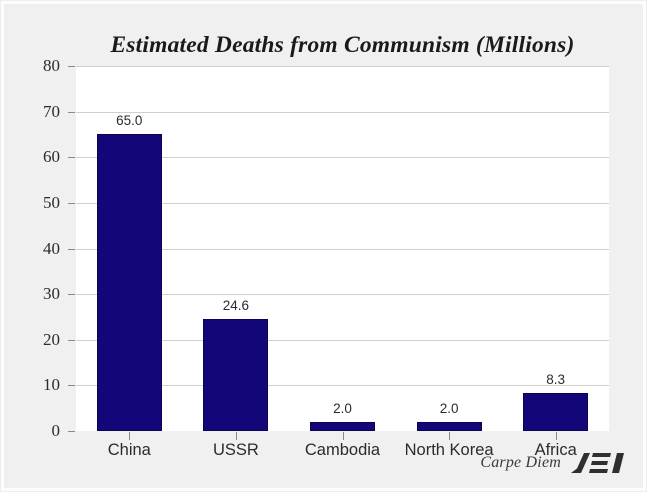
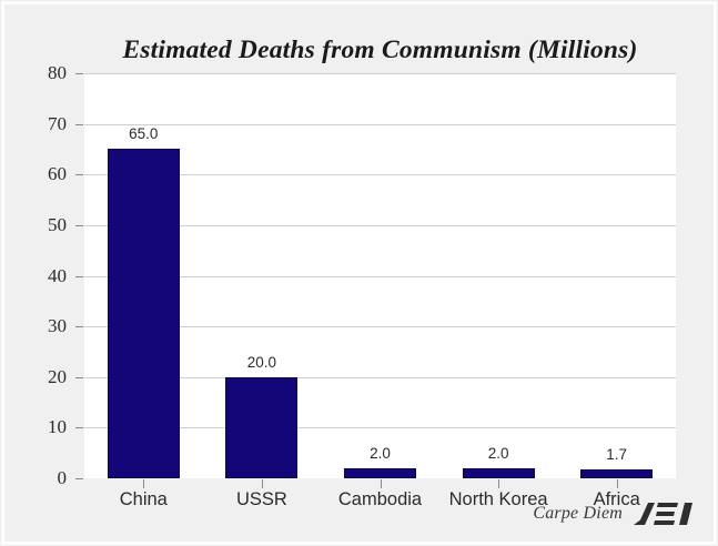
USSR: 24.6 -> 20.0
Africa: 8.3 -> 1.7
